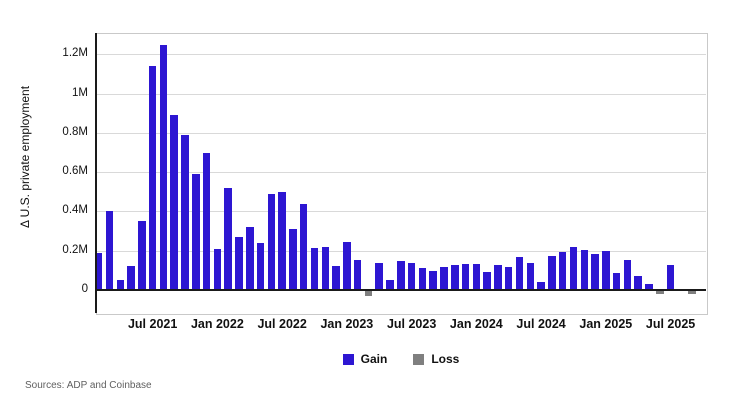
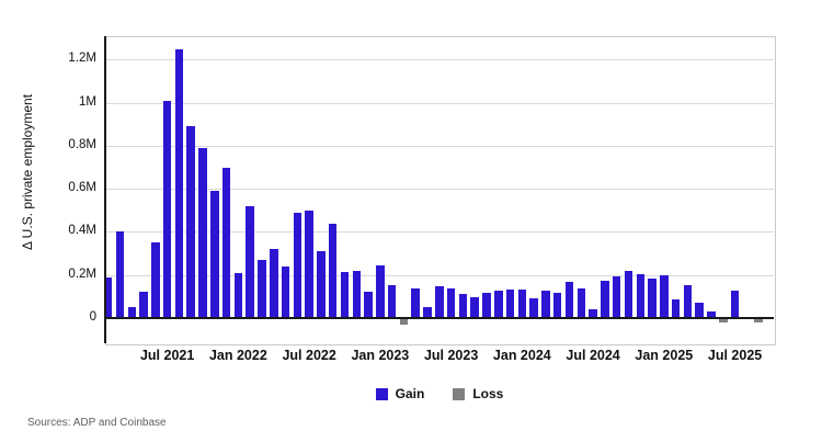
Jul 2021: 1.14M -> 1.01M
